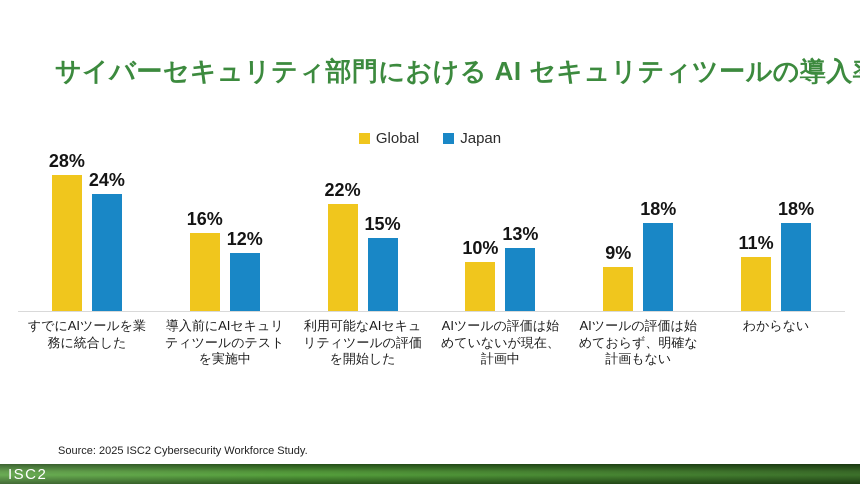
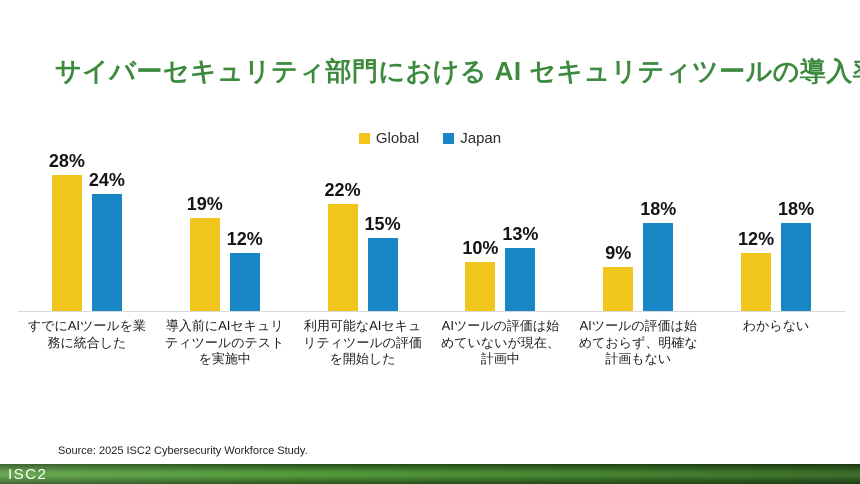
Global/導入前にAIセキュリティツールのテストを実施中: 16% -> 19%
Global/わからない: 11% -> 12%
